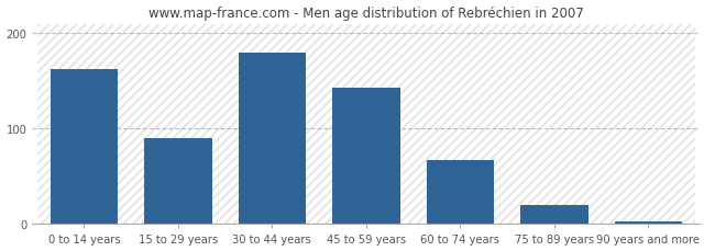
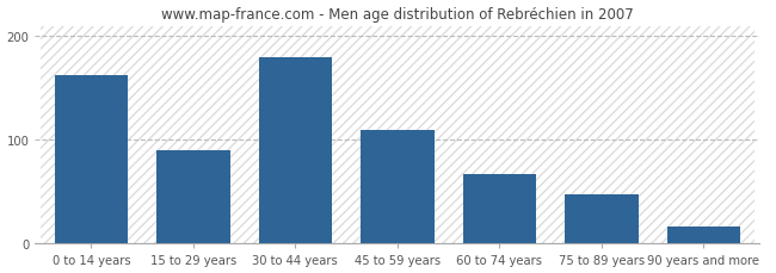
45 to 59 years: 143 -> 110
75 to 89 years: 20 -> 48
90 years and more: 3 -> 16
